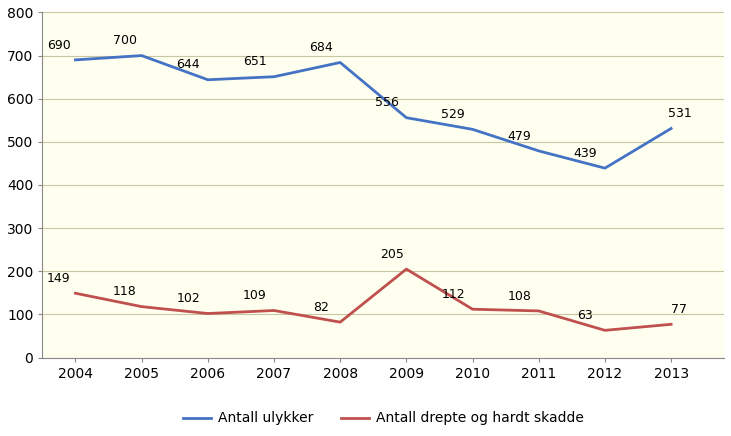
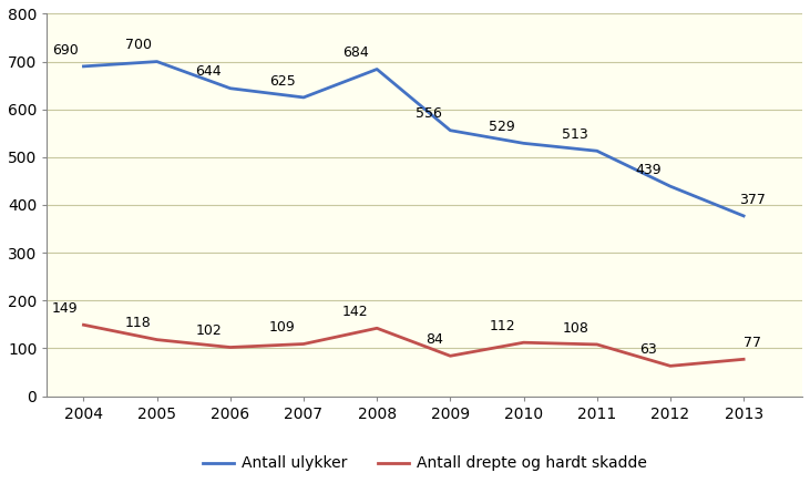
Antall ulykker/2007: 651 -> 625
Antall drepte og hardt skadde/2008: 82 -> 142
Antall drepte og hardt skadde/2009: 205 -> 84
Antall ulykker/2011: 479 -> 513
Antall ulykker/2013: 531 -> 377
